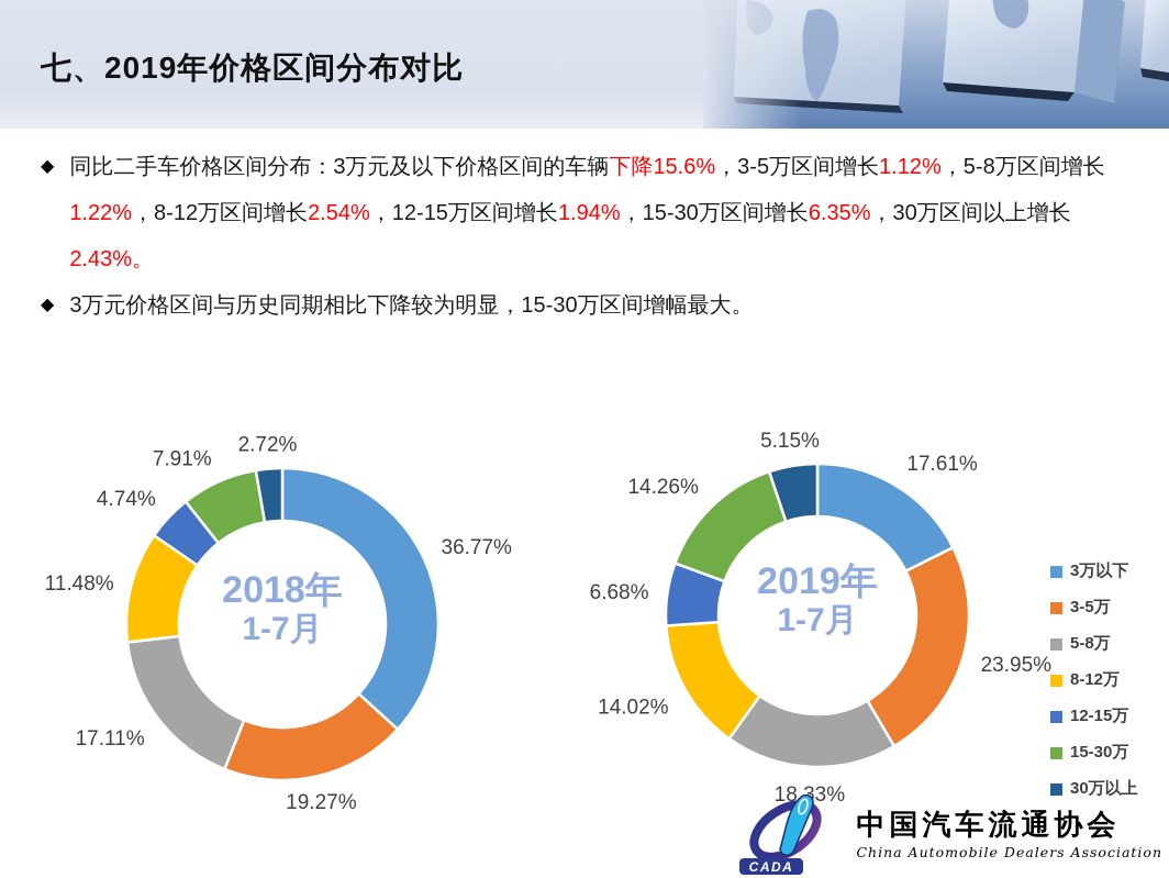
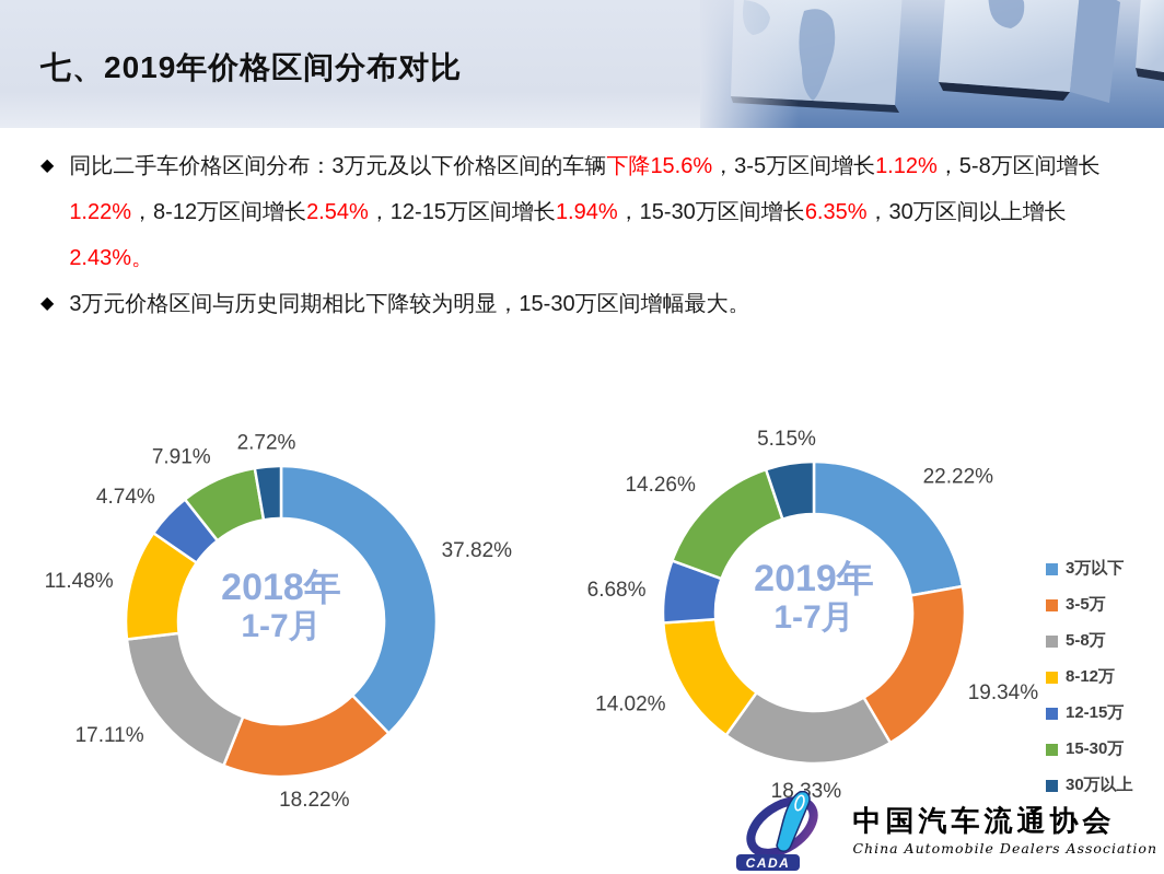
2018年1-7月/3万以下: 36.77% -> 37.82%
2018年1-7月/3-5万: 19.27% -> 18.22%
2019年1-7月/3万以下: 17.61% -> 22.22%
2019年1-7月/3-5万: 23.95% -> 19.34%
